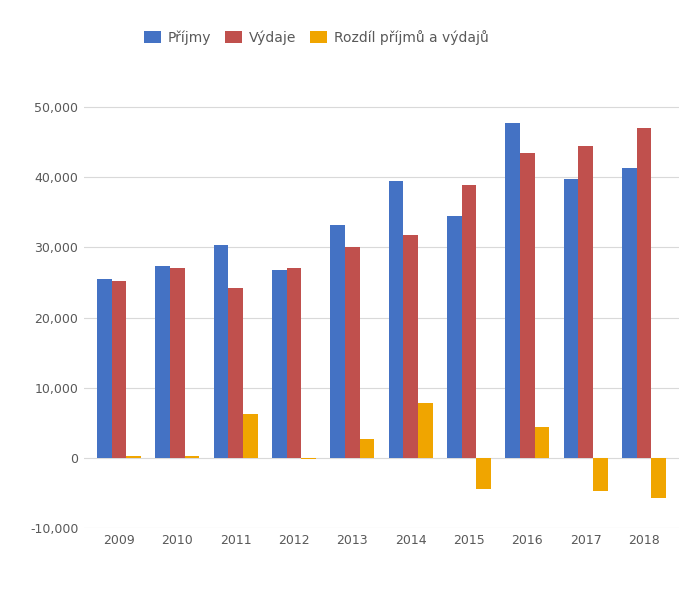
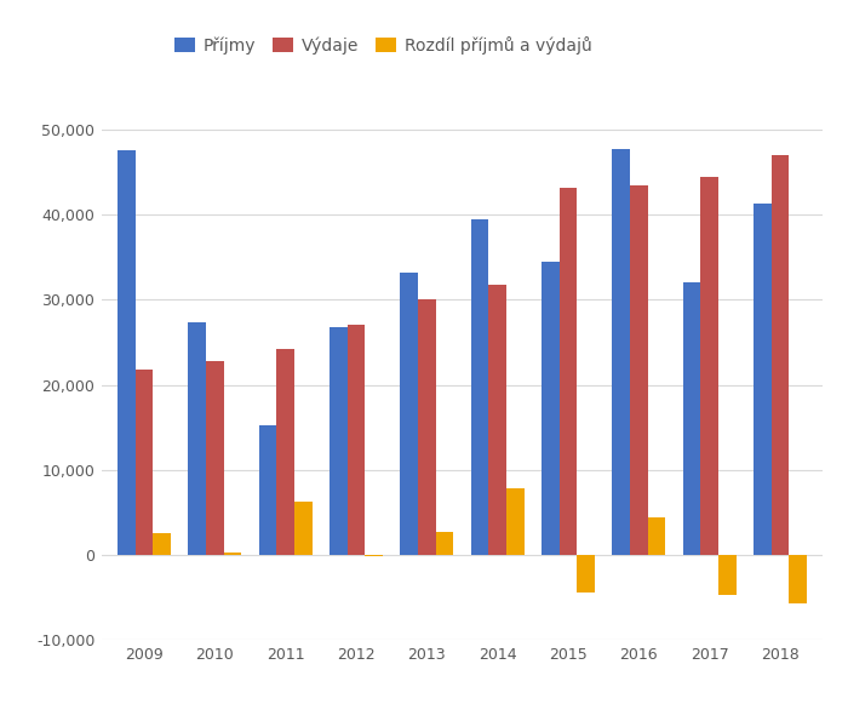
Příjmy/2009: 25,500 -> 47,600
Výdaje/2009: 25,200 -> 21,800
Rozdíl příjmů a výdajů/2009: 300 -> 2,600
Výdaje/2010: 27,000 -> 22,800
Příjmy/2011: 30,400 -> 15,200
Výdaje/2015: 38,900 -> 43,200
Příjmy/2017: 39,700 -> 32,000
